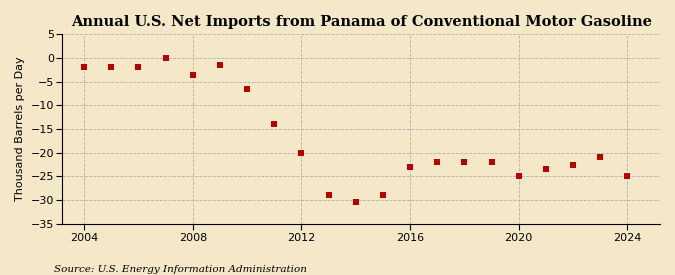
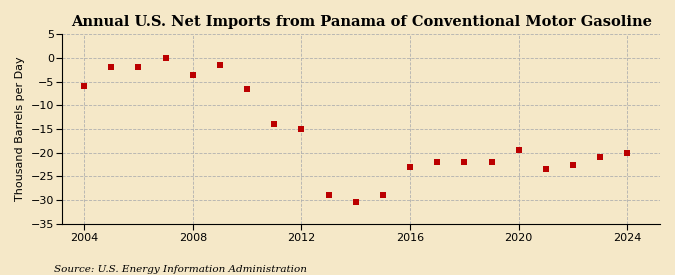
2004: -2.0 -> -6.0
2012: -20.0 -> -15.0
2020: -25.0 -> -19.5
2024: -25.0 -> -20.0
